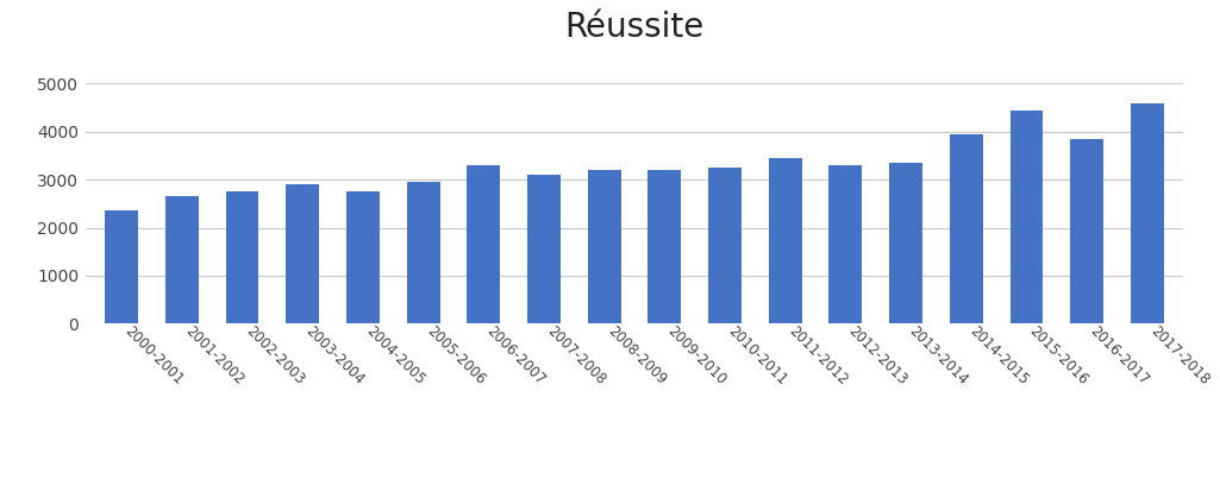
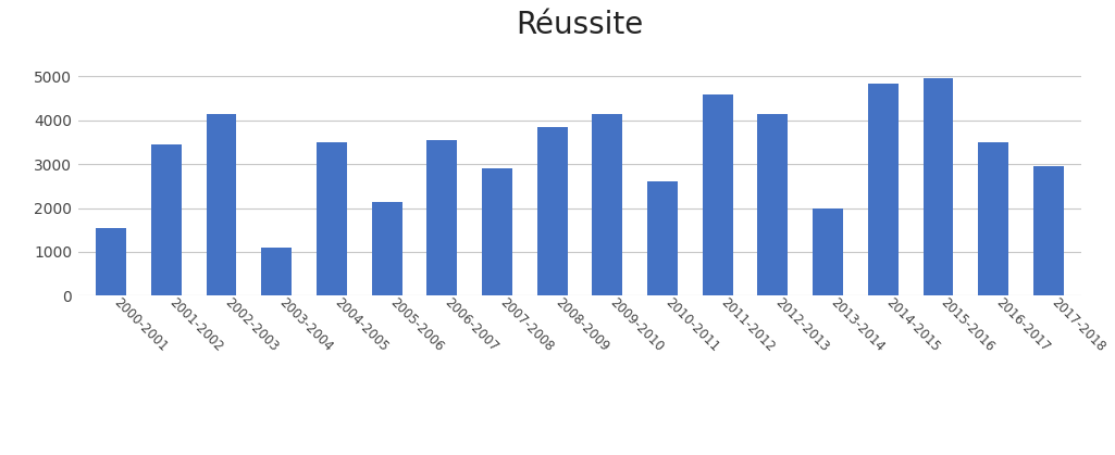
2000-2001: 2350 -> 1550
2001-2002: 2650 -> 3450
2002-2003: 2750 -> 4150
2003-2004: 2900 -> 1100
2004-2005: 2750 -> 3500
2005-2006: 2950 -> 2150
2006-2007: 3300 -> 3550
2007-2008: 3100 -> 2900
2008-2009: 3200 -> 3850
2009-2010: 3200 -> 4150
2010-2011: 3250 -> 2600
2011-2012: 3450 -> 4600
2012-2013: 3300 -> 4150
2013-2014: 3350 -> 2000
2014-2015: 3950 -> 4850
2015-2016: 4450 -> 4950
2016-2017: 3850 -> 3500
2017-2018: 4600 -> 2950
